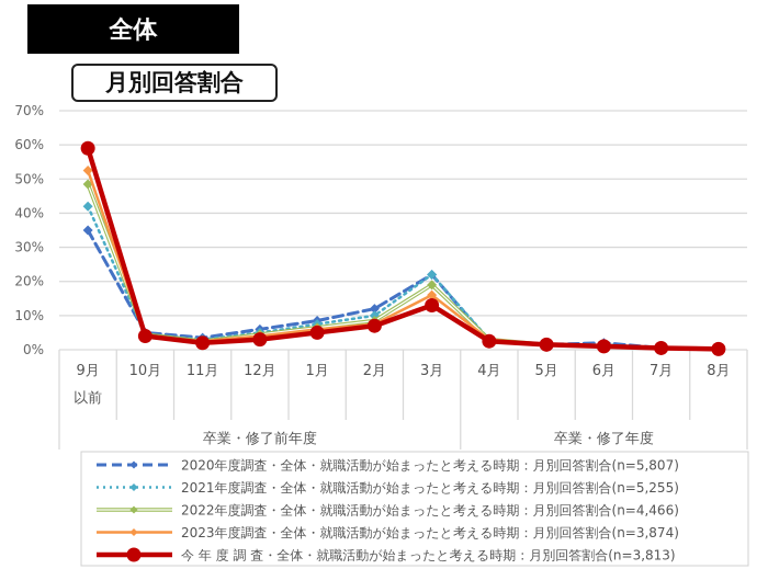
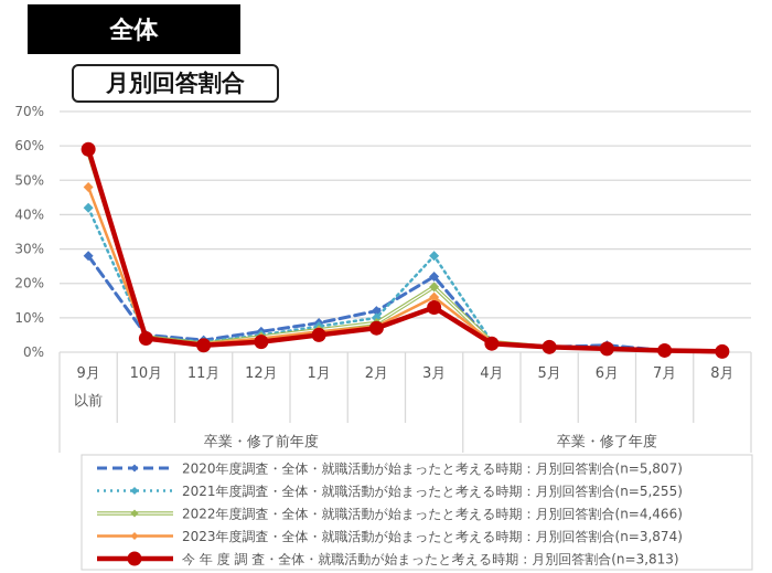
2020年度調査・全体・就職活動が始まったと考える時期：月別回答割合(n=5,807)/9月以前: 35% -> 28%
2022年度調査・全体・就職活動が始まったと考える時期：月別回答割合(n=4,466)/9月以前: 48% -> 58%
2023年度調査・全体・就職活動が始まったと考える時期：月別回答割合(n=3,874)/9月以前: 52% -> 48%
2021年度調査・全体・就職活動が始まったと考える時期：月別回答割合(n=5,255)/3月: 22% -> 28%
